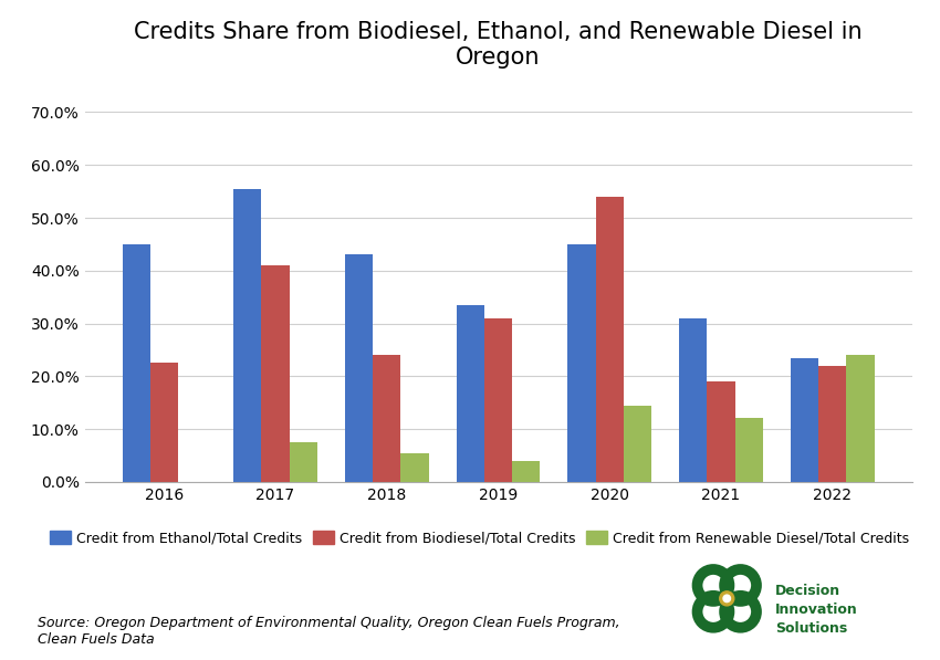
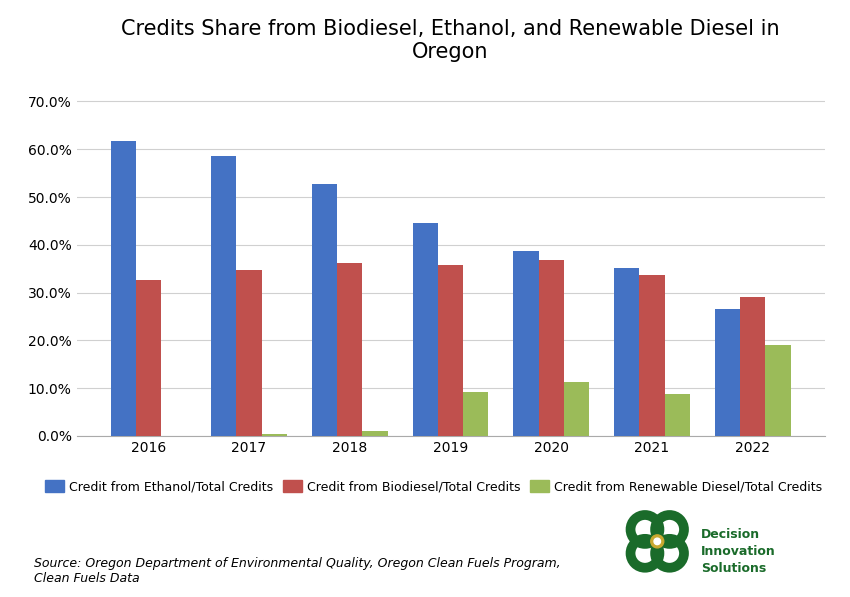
Credit from Ethanol/Total Credits/2016: 45.0% -> 61.7%
Credit from Biodiesel/Total Credits/2016: 22.5% -> 32.6%
Credit from Ethanol/Total Credits/2017: 55.5% -> 58.5%
Credit from Biodiesel/Total Credits/2017: 41.0% -> 34.7%
Credit from Renewable Diesel/Total Credits/2017: 7.5% -> 0.4%
Credit from Ethanol/Total Credits/2018: 43.0% -> 52.8%
Credit from Biodiesel/Total Credits/2018: 24.0% -> 36.2%
Credit from Renewable Diesel/Total Credits/2018: 5.5% -> 1.1%
Credit from Ethanol/Total Credits/2019: 33.5% -> 44.5%
Credit from Biodiesel/Total Credits/2019: 31.0% -> 35.8%
Credit from Renewable Diesel/Total Credits/2019: 4.0% -> 9.2%
Credit from Ethanol/Total Credits/2020: 45.0% -> 38.6%
Credit from Biodiesel/Total Credits/2020: 54.0% -> 36.8%
Credit from Renewable Diesel/Total Credits/2020: 14.5% -> 11.2%
Credit from Ethanol/Total Credits/2021: 31.0% -> 35.1%
Credit from Biodiesel/Total Credits/2021: 19.0% -> 33.6%
Credit from Renewable Diesel/Total Credits/2021: 12.0% -> 8.8%
Credit from Ethanol/Total Credits/2022: 23.5% -> 26.6%
Credit from Biodiesel/Total Credits/2022: 22.0% -> 29.1%
Credit from Renewable Diesel/Total Credits/2022: 24.0% -> 19.0%
